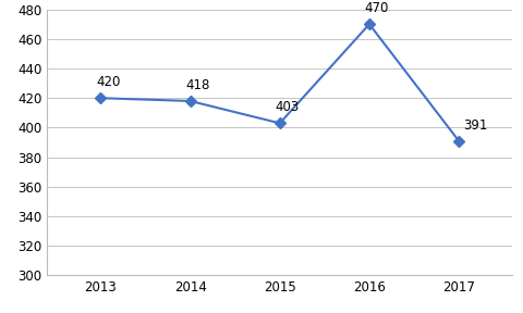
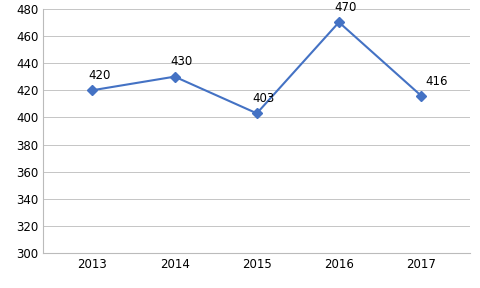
2014: 418 -> 430
2017: 391 -> 416
